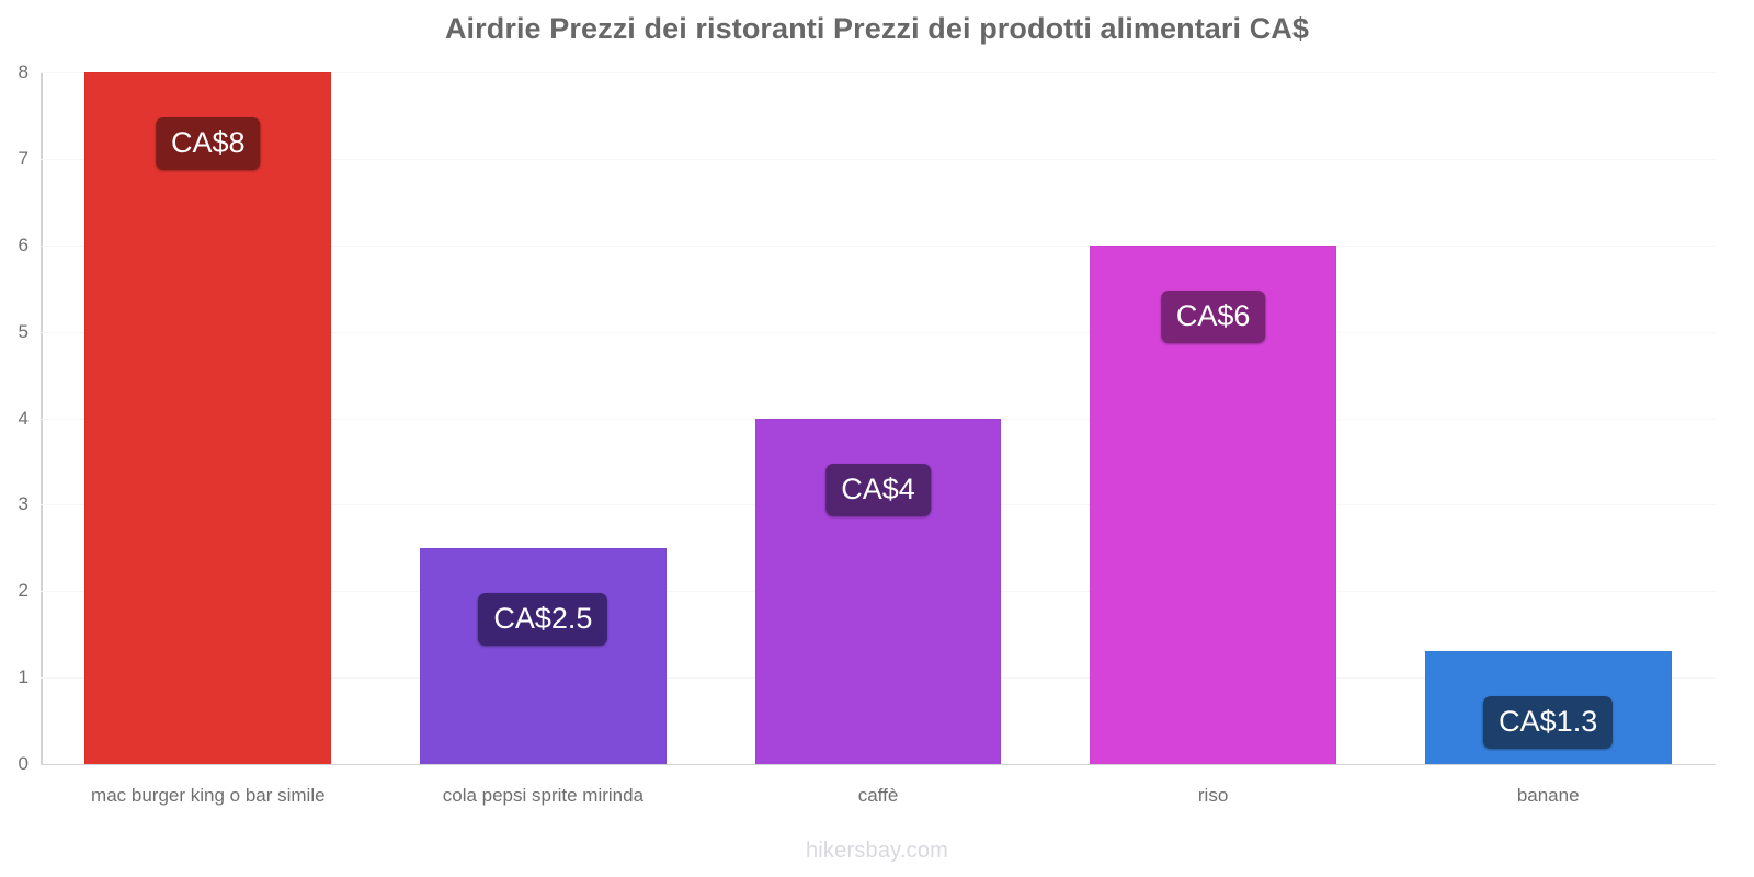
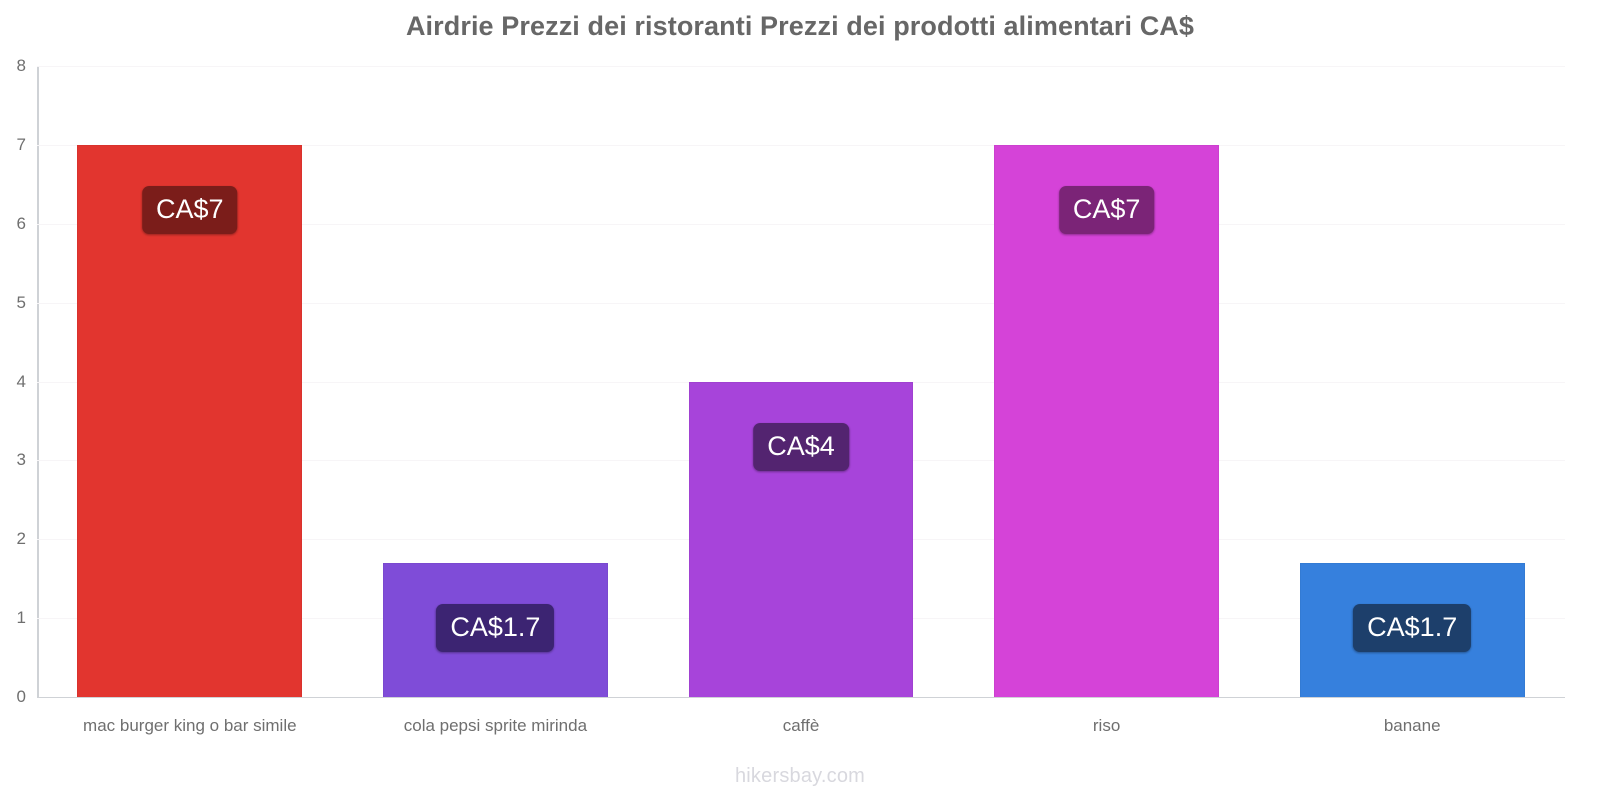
mac burger king o bar simile: 8 -> 7
cola pepsi sprite mirinda: 2.5 -> 1.7
riso: 6 -> 7
banane: 1.3 -> 1.7
